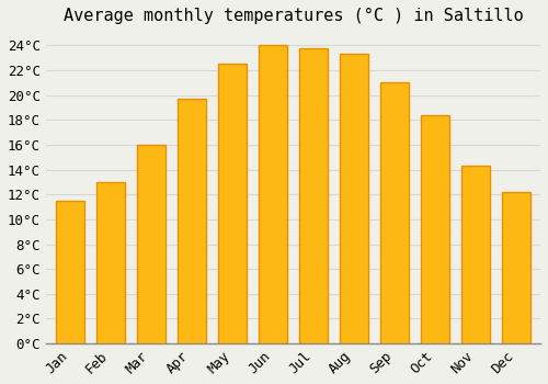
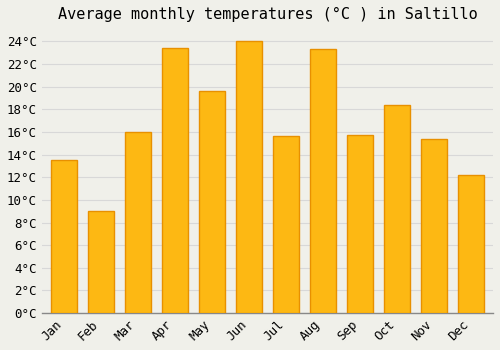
Jan: 11.5°C -> 13.5°C
Feb: 13.0°C -> 9.0°C
Apr: 19.7°C -> 23.4°C
May: 22.5°C -> 19.6°C
Jul: 23.8°C -> 15.6°C
Sep: 21.0°C -> 15.7°C
Nov: 14.3°C -> 15.4°C
